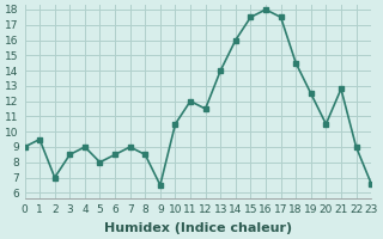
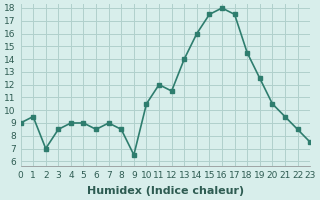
5: 8.0 -> 9.0
21: 12.8 -> 9.5
22: 9.0 -> 8.5
23: 6.6 -> 7.5
